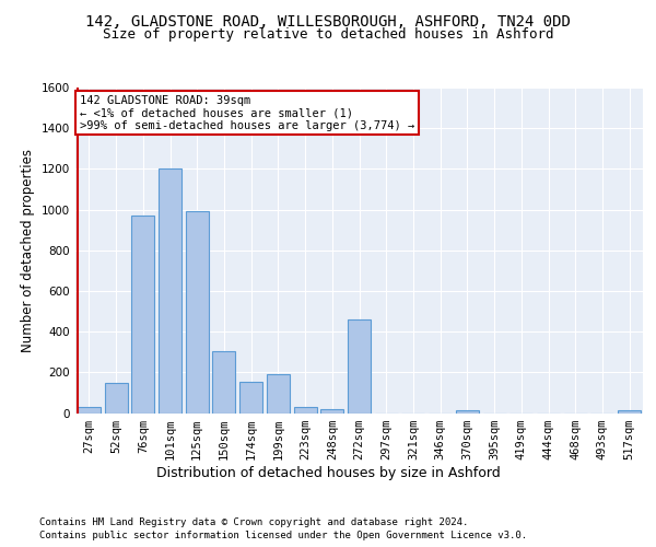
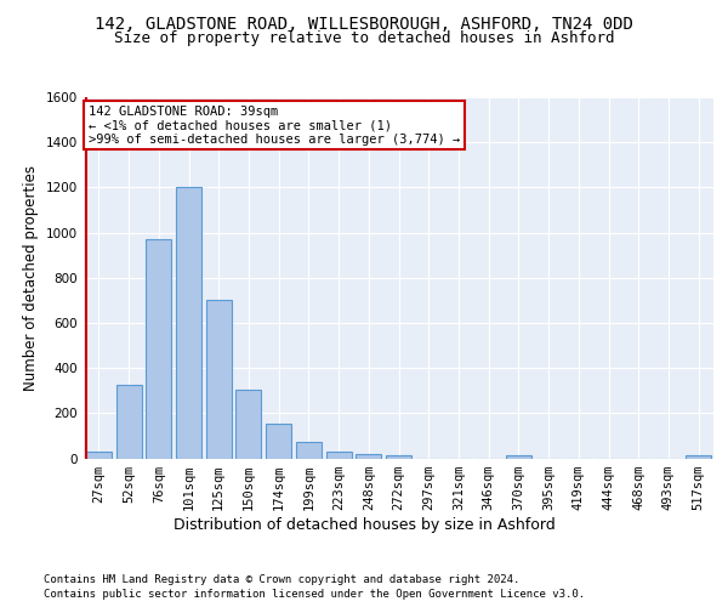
52sqm: 150 -> 320
125sqm: 990 -> 700
199sqm: 190 -> 70
272sqm: 460 -> 20
